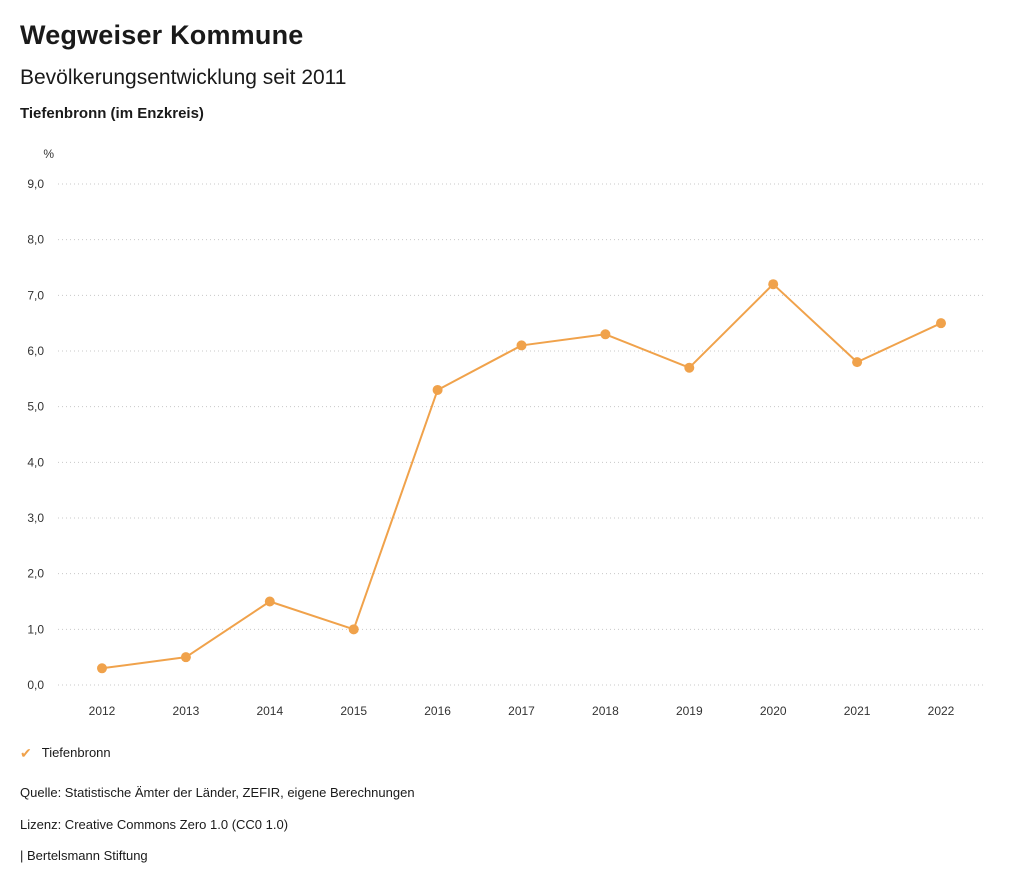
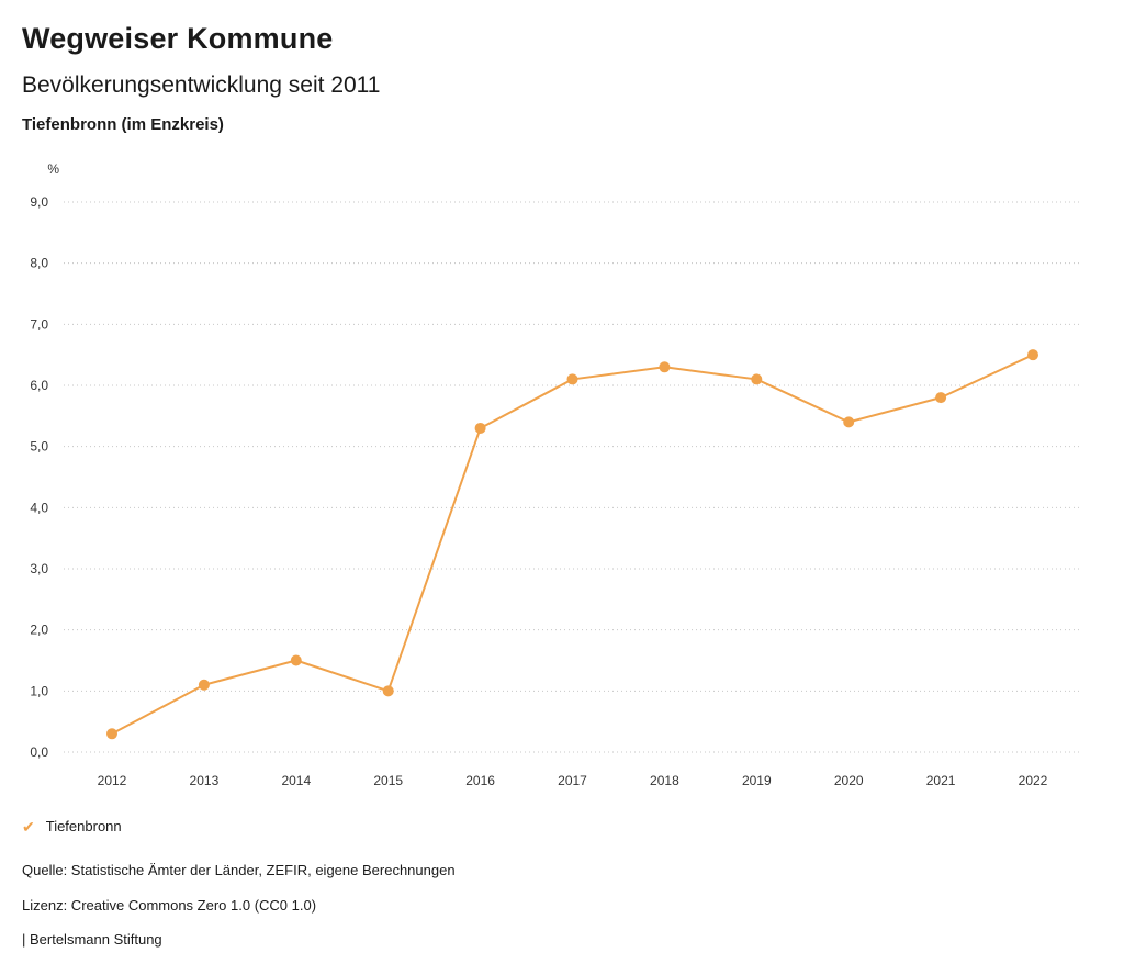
2013: 0,5 -> 1,1
2019: 5,7 -> 6,1
2020: 7,2 -> 5,4
